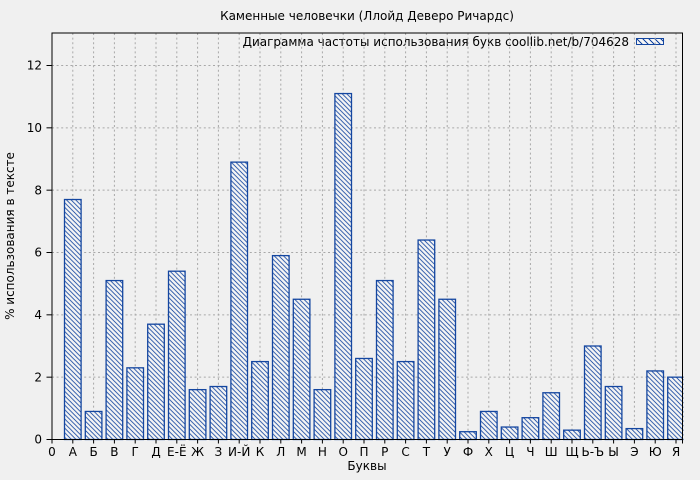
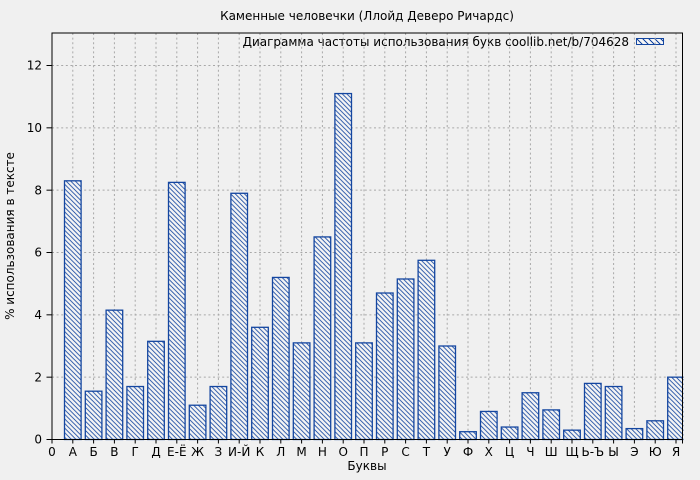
А: 7.7 -> 8.3
Б: 0.9 -> 1.6
В: 5.1 -> 4.2
Г: 2.3 -> 1.7
Д: 3.7 -> 3.1
Е-Ё: 5.4 -> 8.2
Ж: 1.6 -> 1.1
И-Й: 8.9 -> 7.9
К: 2.5 -> 3.6
Л: 5.9 -> 5.2
М: 4.5 -> 3.1
Н: 1.6 -> 6.5
П: 2.6 -> 3.1
Р: 5.1 -> 4.7
С: 2.5 -> 5.2
Т: 6.4 -> 5.8
У: 4.5 -> 3.0
Ч: 0.7 -> 1.5
Ш: 1.5 -> 0.9
Ь-Ъ: 3.0 -> 1.8
Ю: 2.2 -> 0.6
